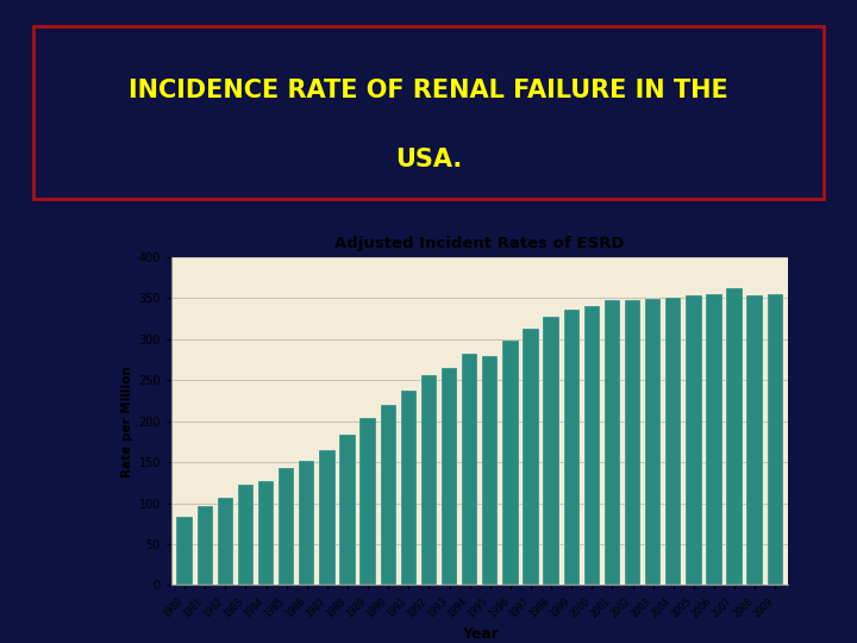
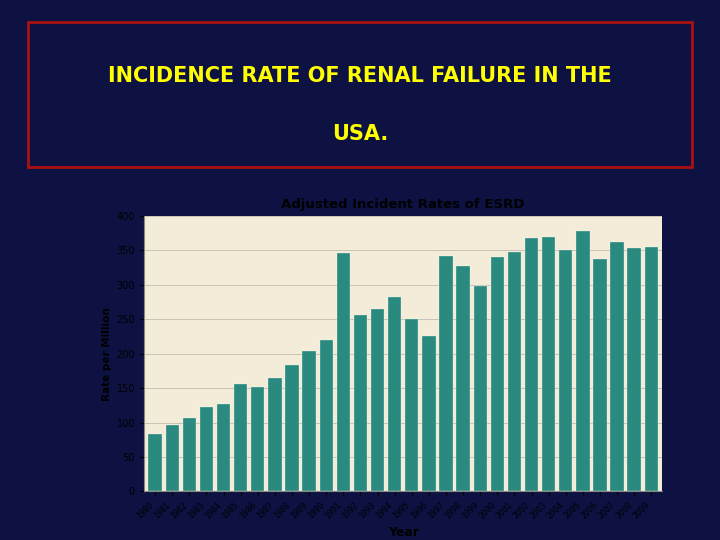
1985: 143 -> 156
1991: 238 -> 346
1995: 279 -> 250
1996: 298 -> 226
1997: 313 -> 342
1999: 336 -> 298
2002: 348 -> 368
2003: 349 -> 370
2005: 353 -> 378
2006: 355 -> 338
